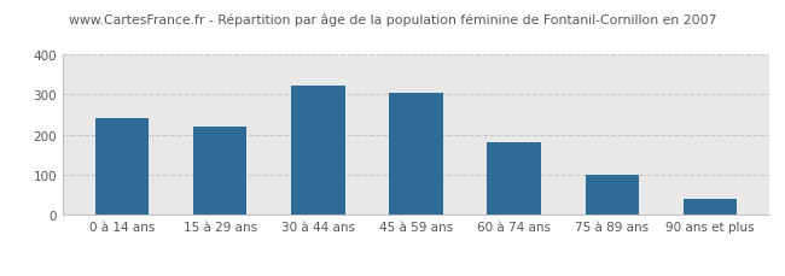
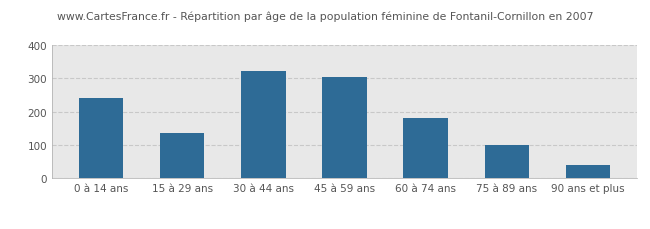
15 à 29 ans: 220 -> 135
